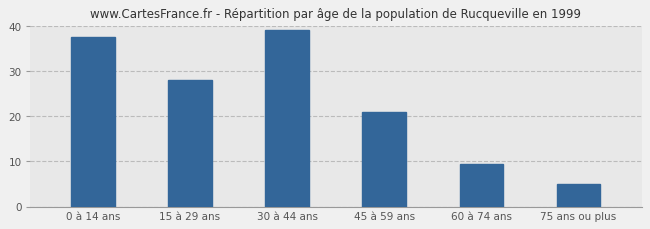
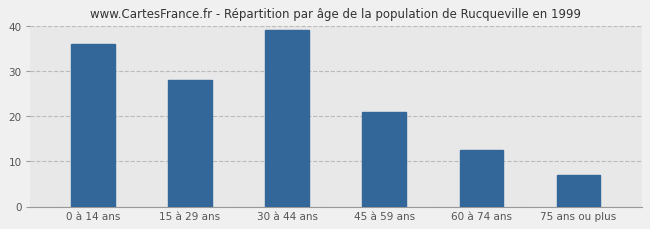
0 à 14 ans: 37.5 -> 36.0
60 à 74 ans: 9.5 -> 12.5
75 ans ou plus: 5.0 -> 7.0
